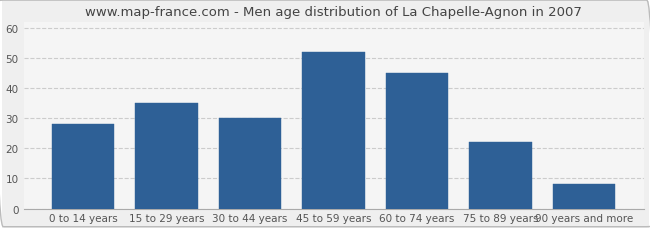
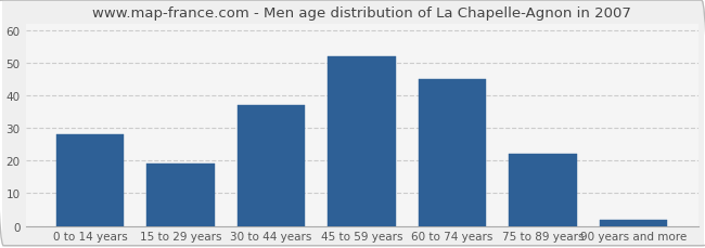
15 to 29 years: 35 -> 19
30 to 44 years: 30 -> 37
90 years and more: 8 -> 2
